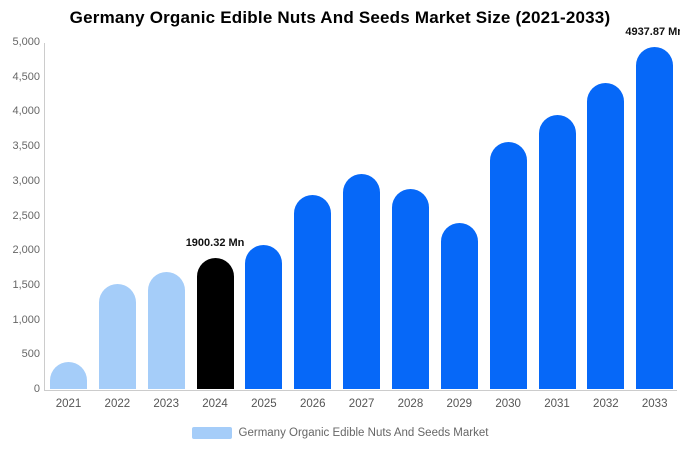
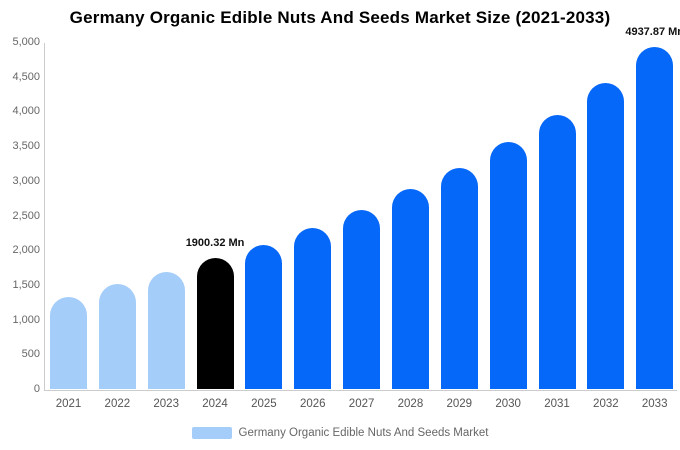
2021: 400 -> 1300
2026: 2800 -> 2300
2027: 3100 -> 2600
2029: 2400 -> 3200
